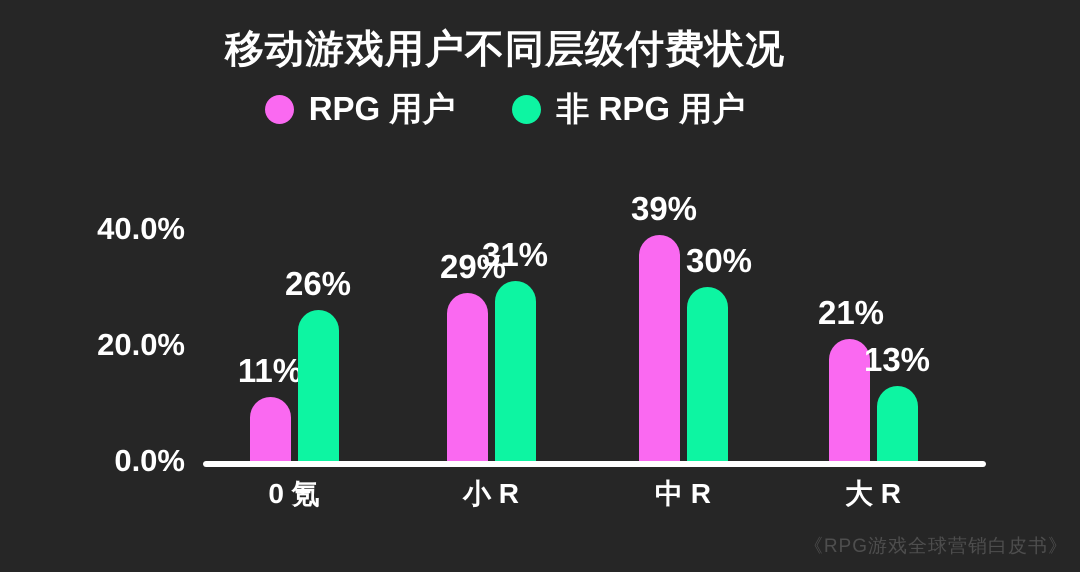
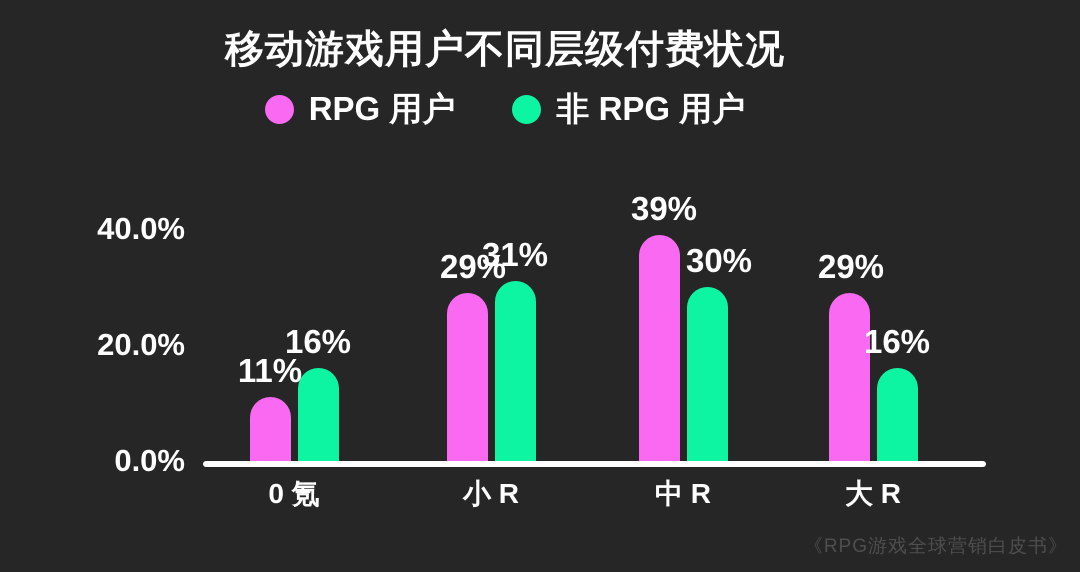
非 RPG 用户/0 氪: 26% -> 16%
RPG 用户/大 R: 21% -> 29%
非 RPG 用户/大 R: 13% -> 16%
